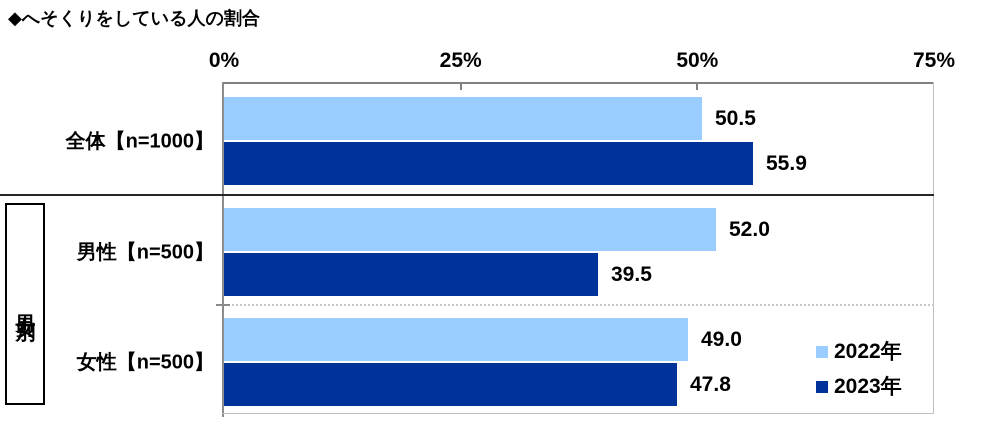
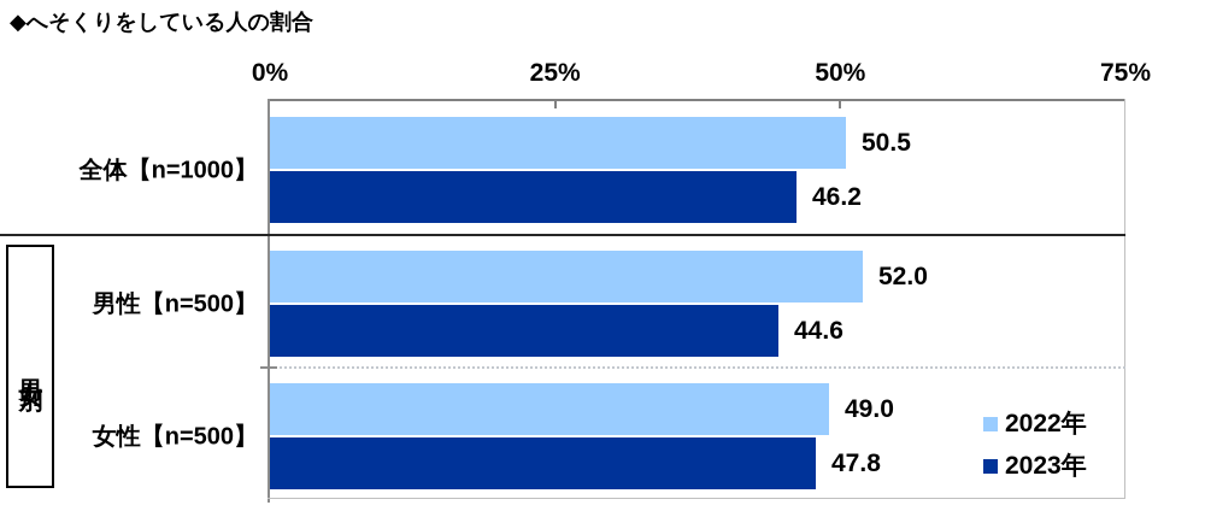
2023年/全体【n=1000】: 55.9 -> 46.2
2023年/男性【n=500】: 39.5 -> 44.6
